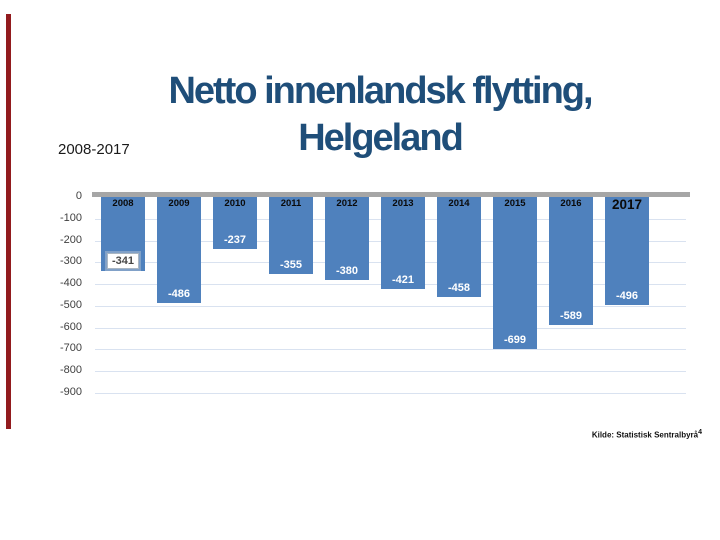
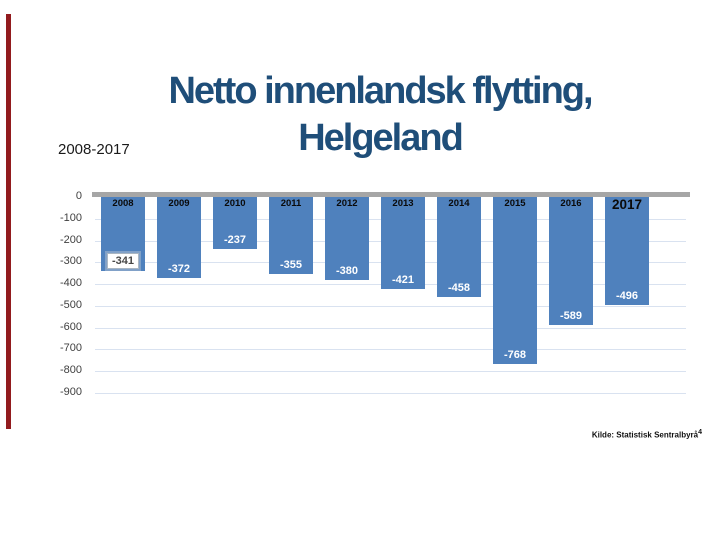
2009: -486 -> -372
2015: -699 -> -768
